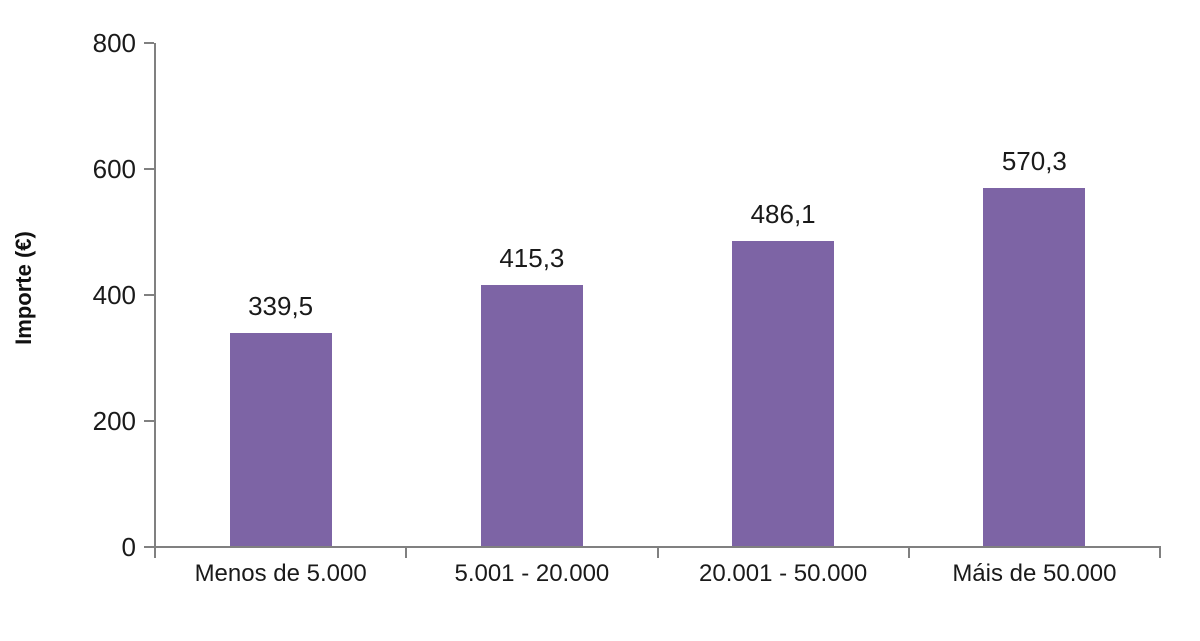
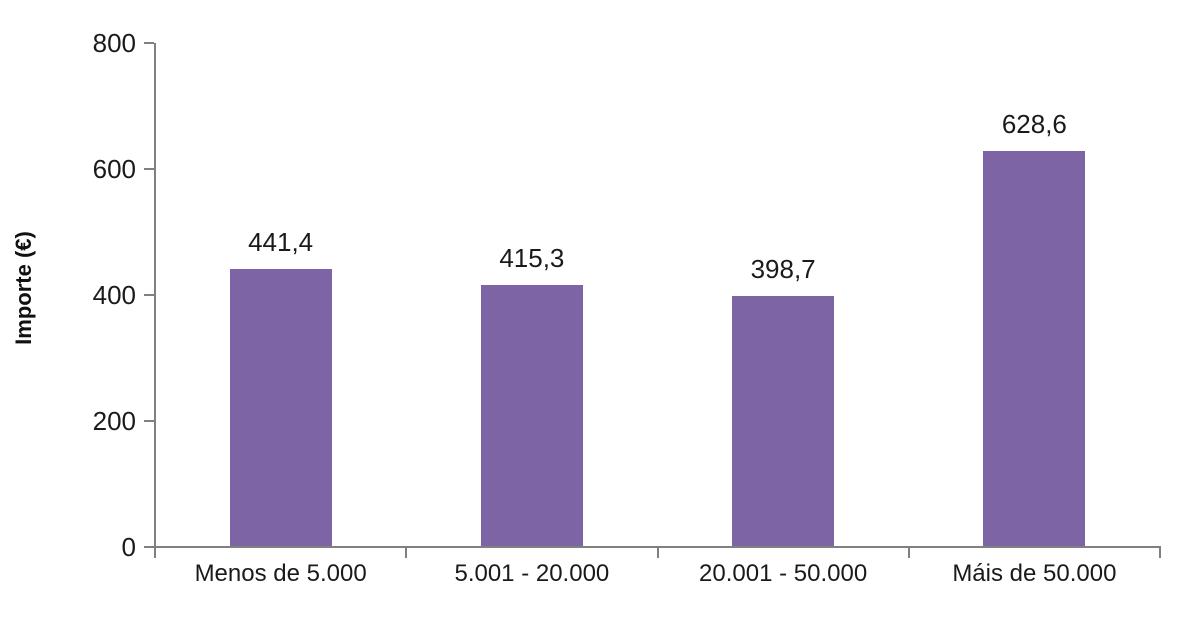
Menos de 5.000: 339,5 -> 441,4
20.001 - 50.000: 486,1 -> 398,7
Máis de 50.000: 570,3 -> 628,6
